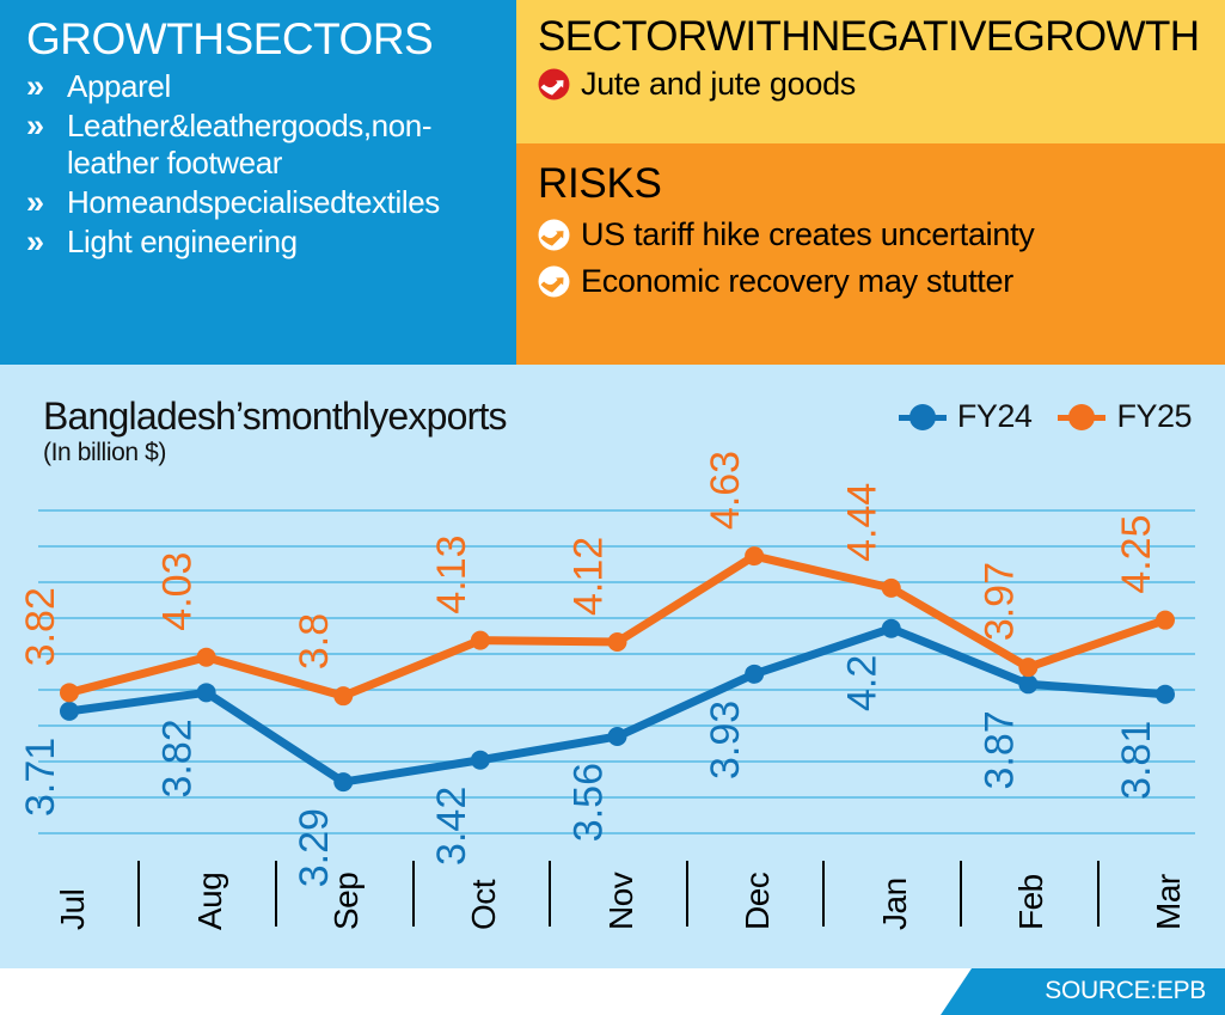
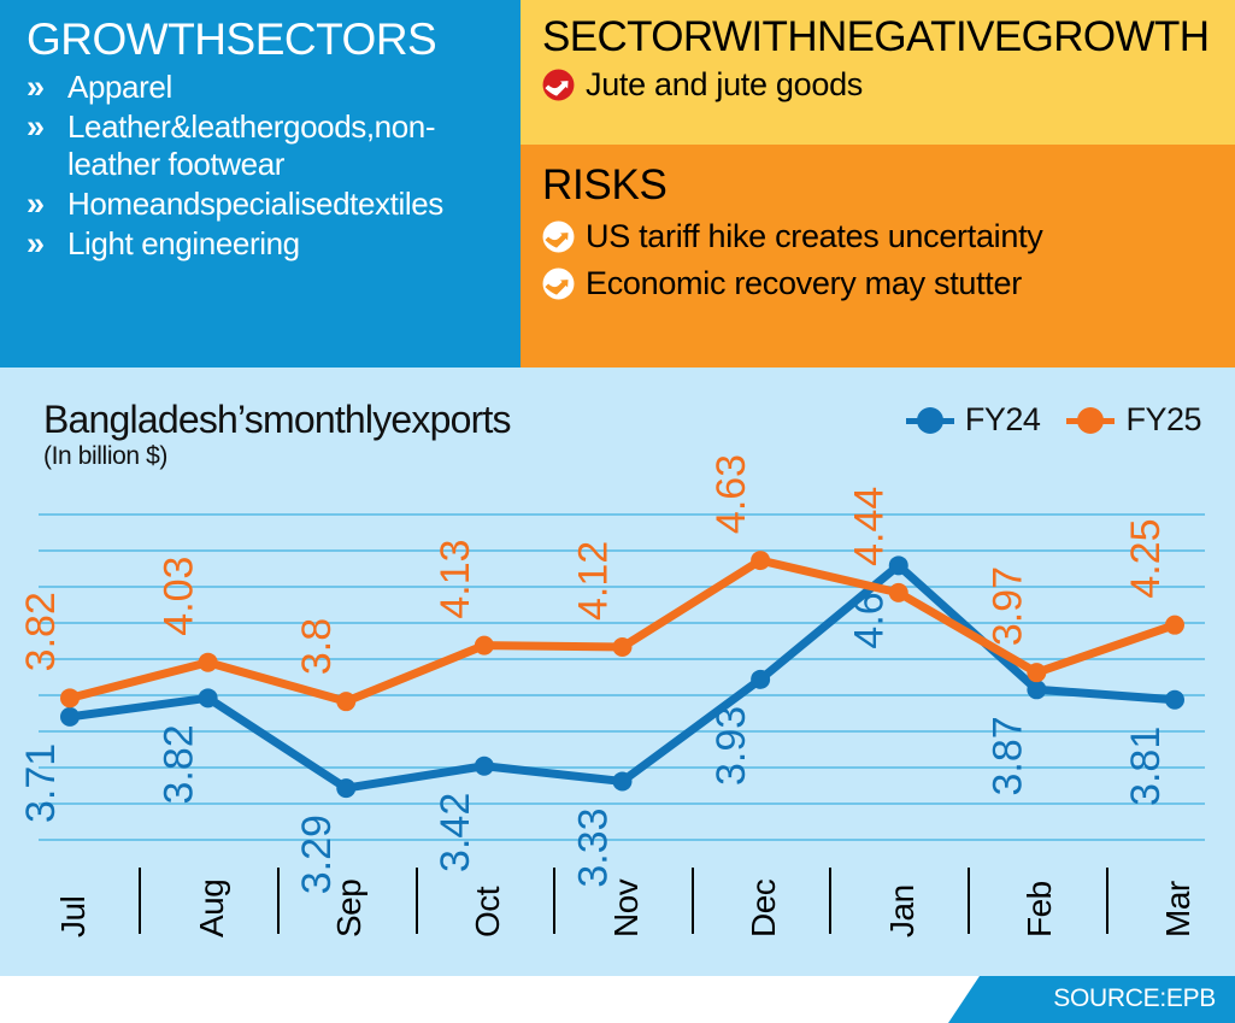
FY24/Nov: 3.56 -> 3.33
FY24/Jan: 4.2 -> 4.6
